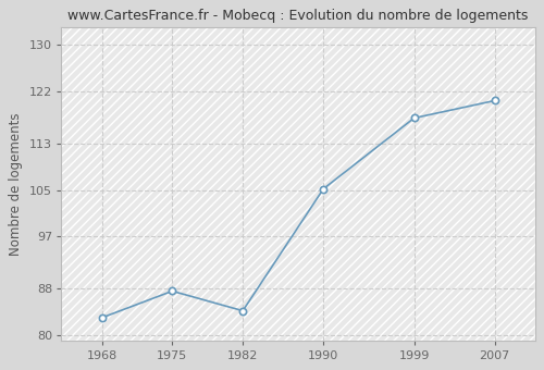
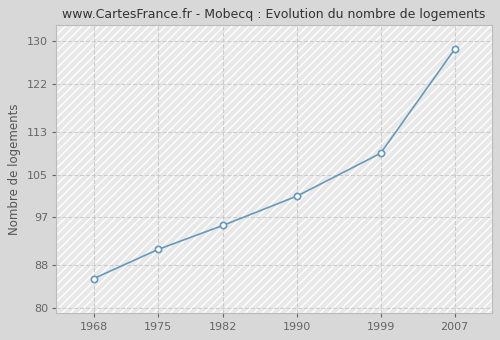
1968: 83.0 -> 85.5
1975: 87.6 -> 91.0
1982: 84.2 -> 95.5
1990: 105.2 -> 101.0
1999: 117.4 -> 109.0
2007: 120.4 -> 128.5
